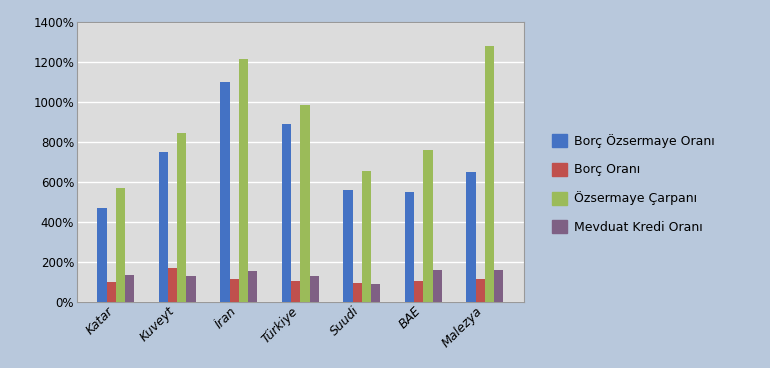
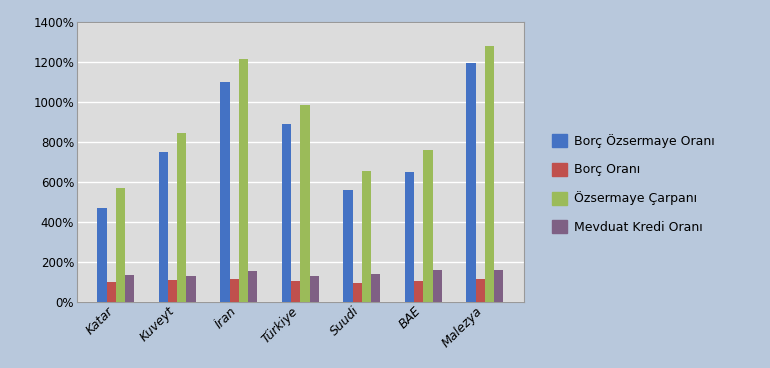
Borç Oranı/Kuveyt: 170% -> 110%
Mevduat Kredi Oranı/Suudi: 90% -> 140%
Borç Özsermaye Oranı/BAE: 550% -> 650%
Borç Özsermaye Oranı/Malezya: 650% -> 1200%
